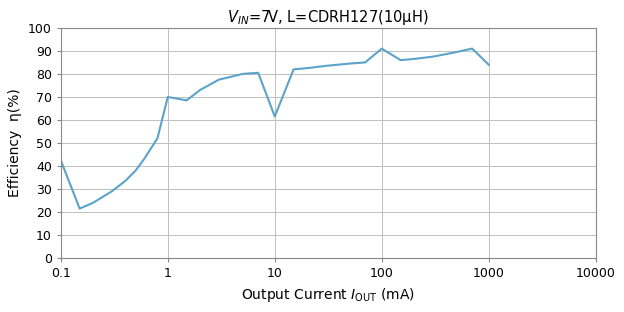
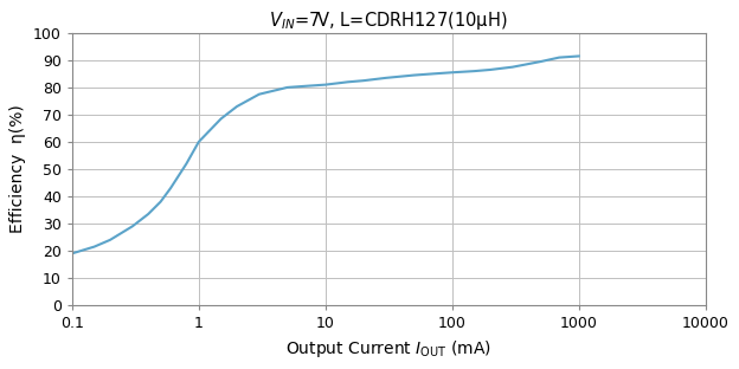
0.1: 42.5 -> 19.0
1: 70.0 -> 60.0
10: 61.5 -> 81.0
100: 91.0 -> 85.5
1000: 84.0 -> 91.5
